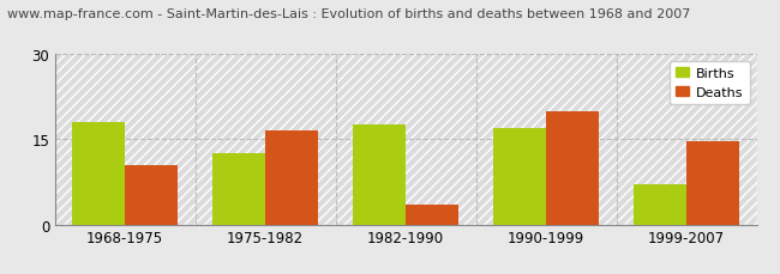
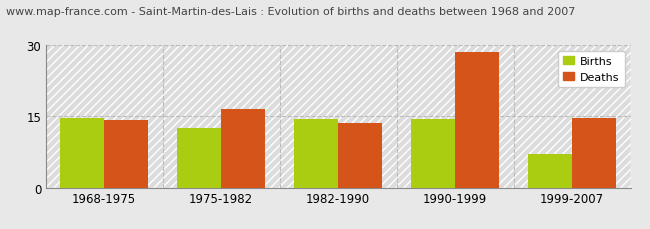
Births/1968-1975: 18.0 -> 14.7
Deaths/1968-1975: 10.5 -> 14.2
Births/1982-1990: 17.5 -> 14.4
Deaths/1982-1990: 3.5 -> 13.5
Births/1990-1999: 17.0 -> 14.4
Deaths/1990-1999: 20.0 -> 28.5
